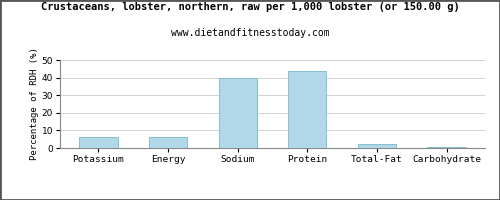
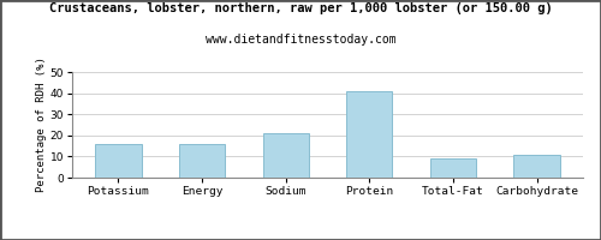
Potassium: 6 -> 16
Energy: 6 -> 16
Sodium: 40 -> 21
Protein: 44 -> 41
Total-Fat: 2 -> 9
Carbohydrate: 0 -> 11
